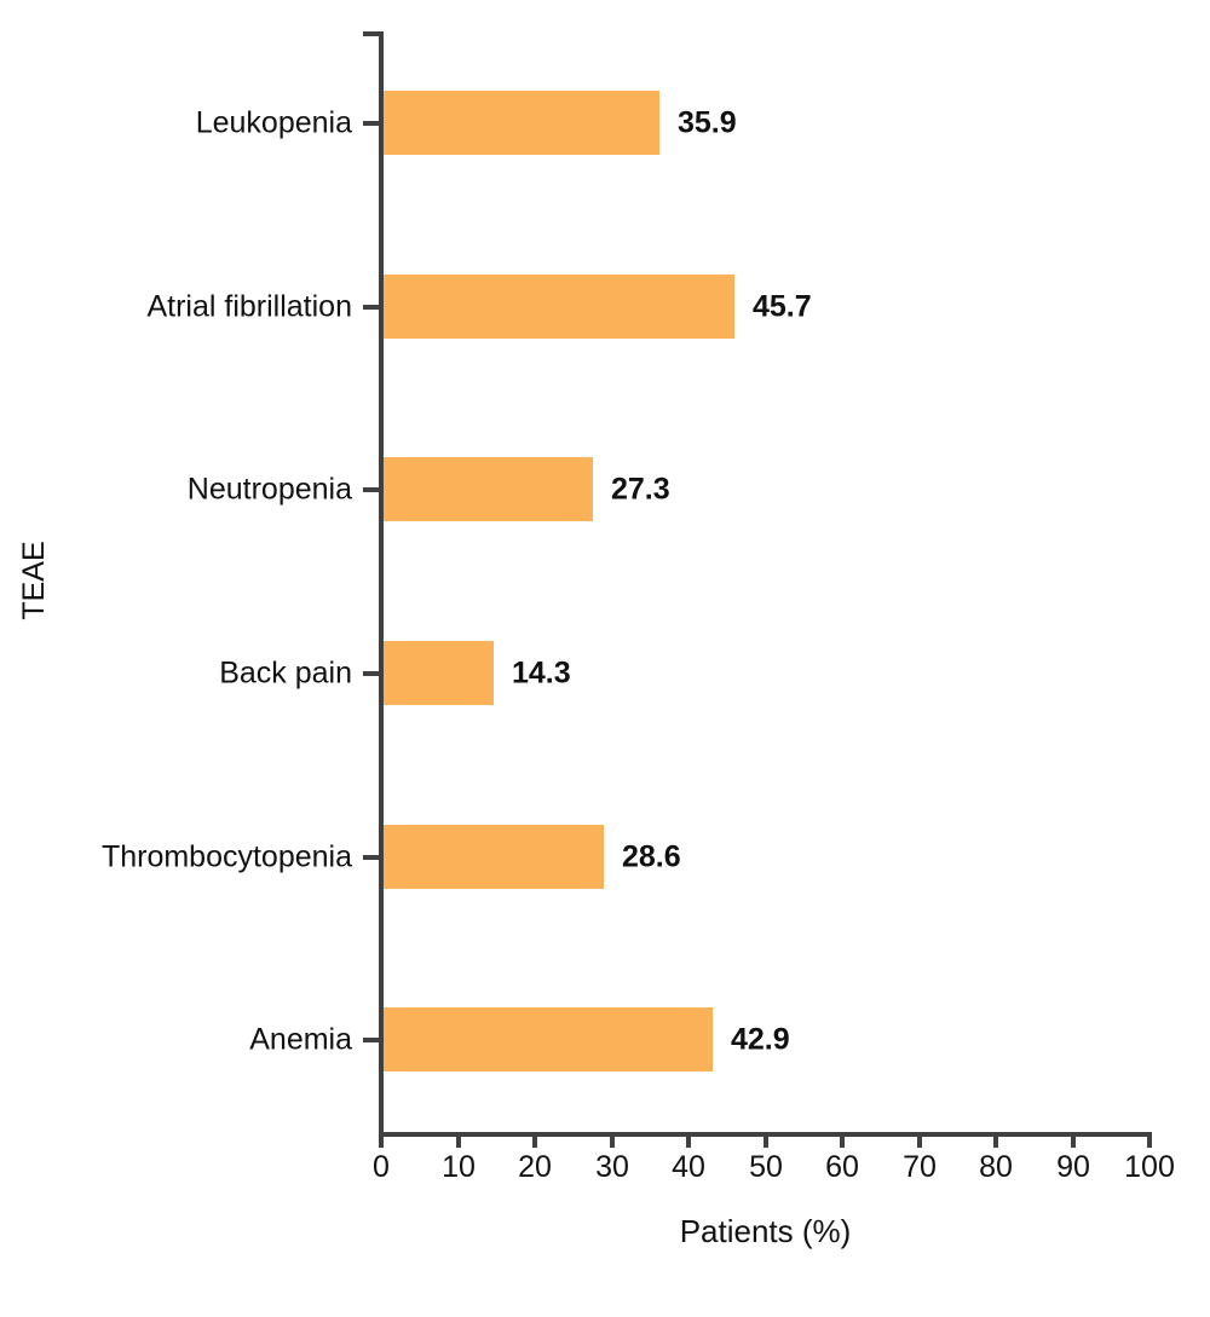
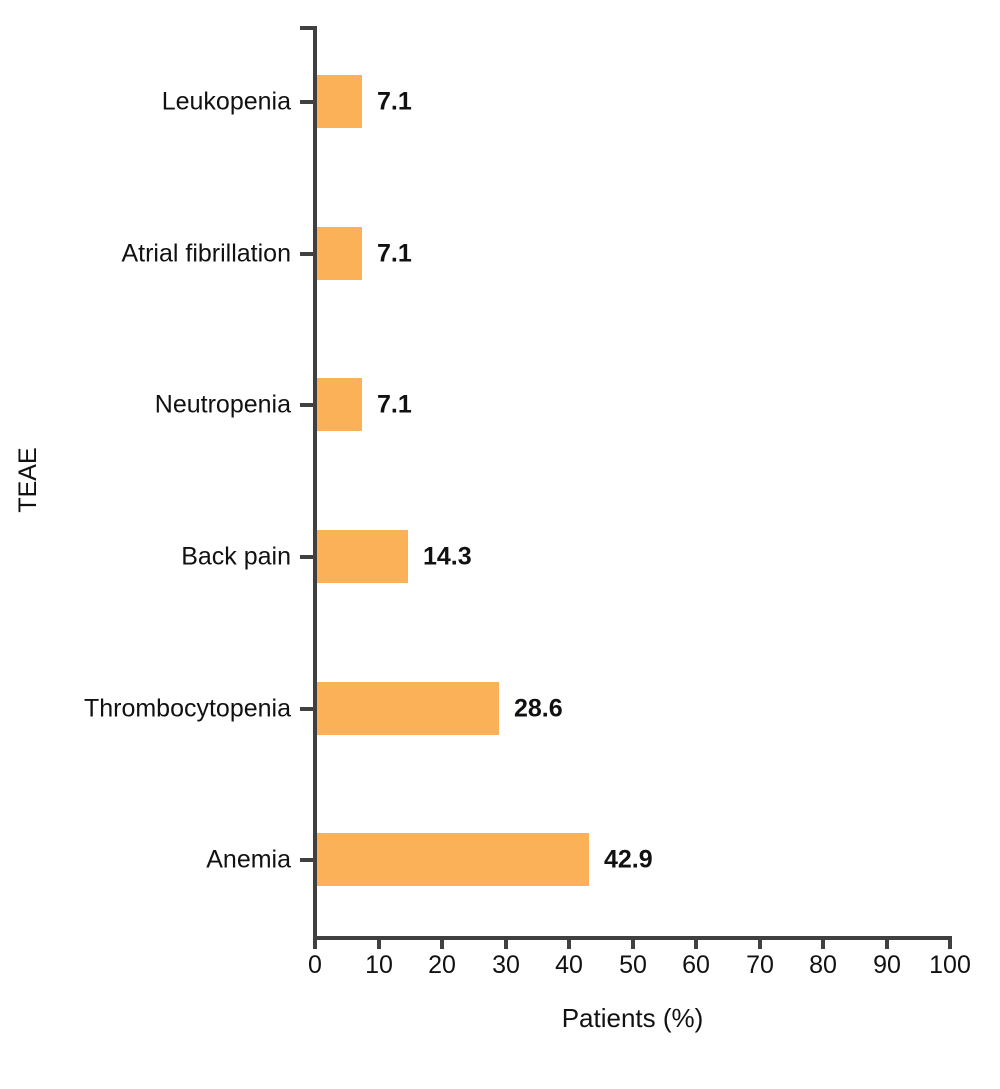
Leukopenia: 35.9 -> 7.1
Atrial fibrillation: 45.7 -> 7.1
Neutropenia: 27.3 -> 7.1
